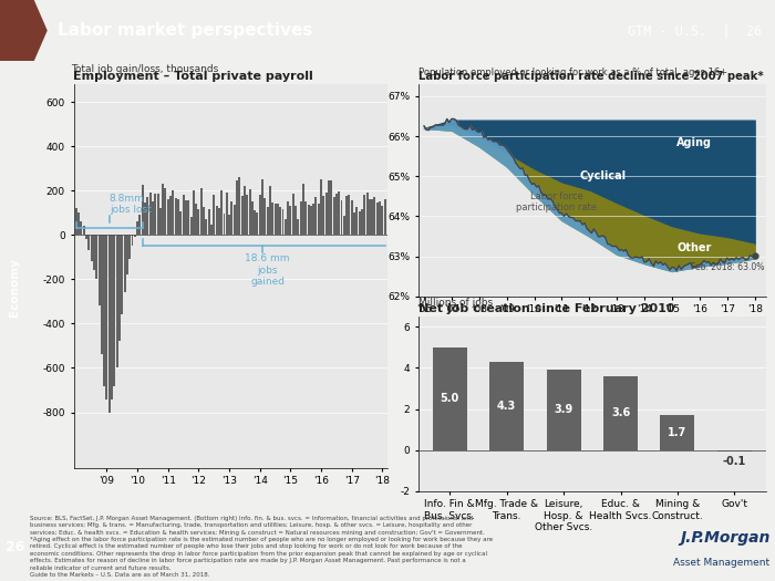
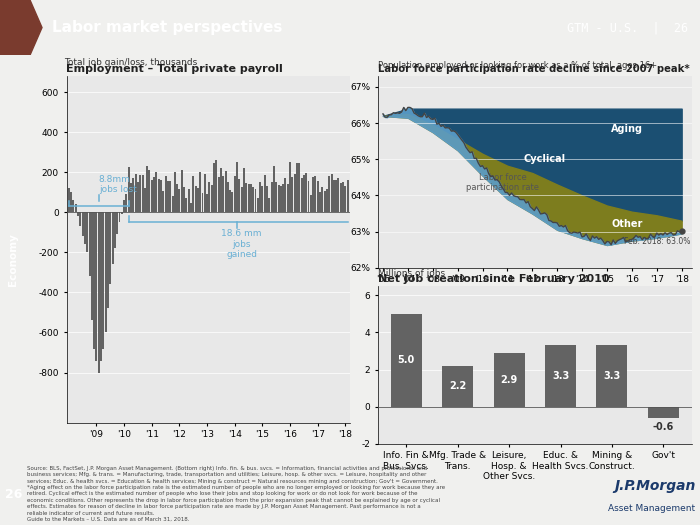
Net job creation since February 2010/Mfg. Trade & Trans.: 4.3 -> 2.2
Net job creation since February 2010/Leisure, Hosp. & Other Svcs.: 3.9 -> 2.9
Net job creation since February 2010/Educ. & Health Svcs.: 3.6 -> 3.3
Net job creation since February 2010/Mining & Construct.: 1.7 -> 3.3
Net job creation since February 2010/Gov't: -0.1 -> -0.6
